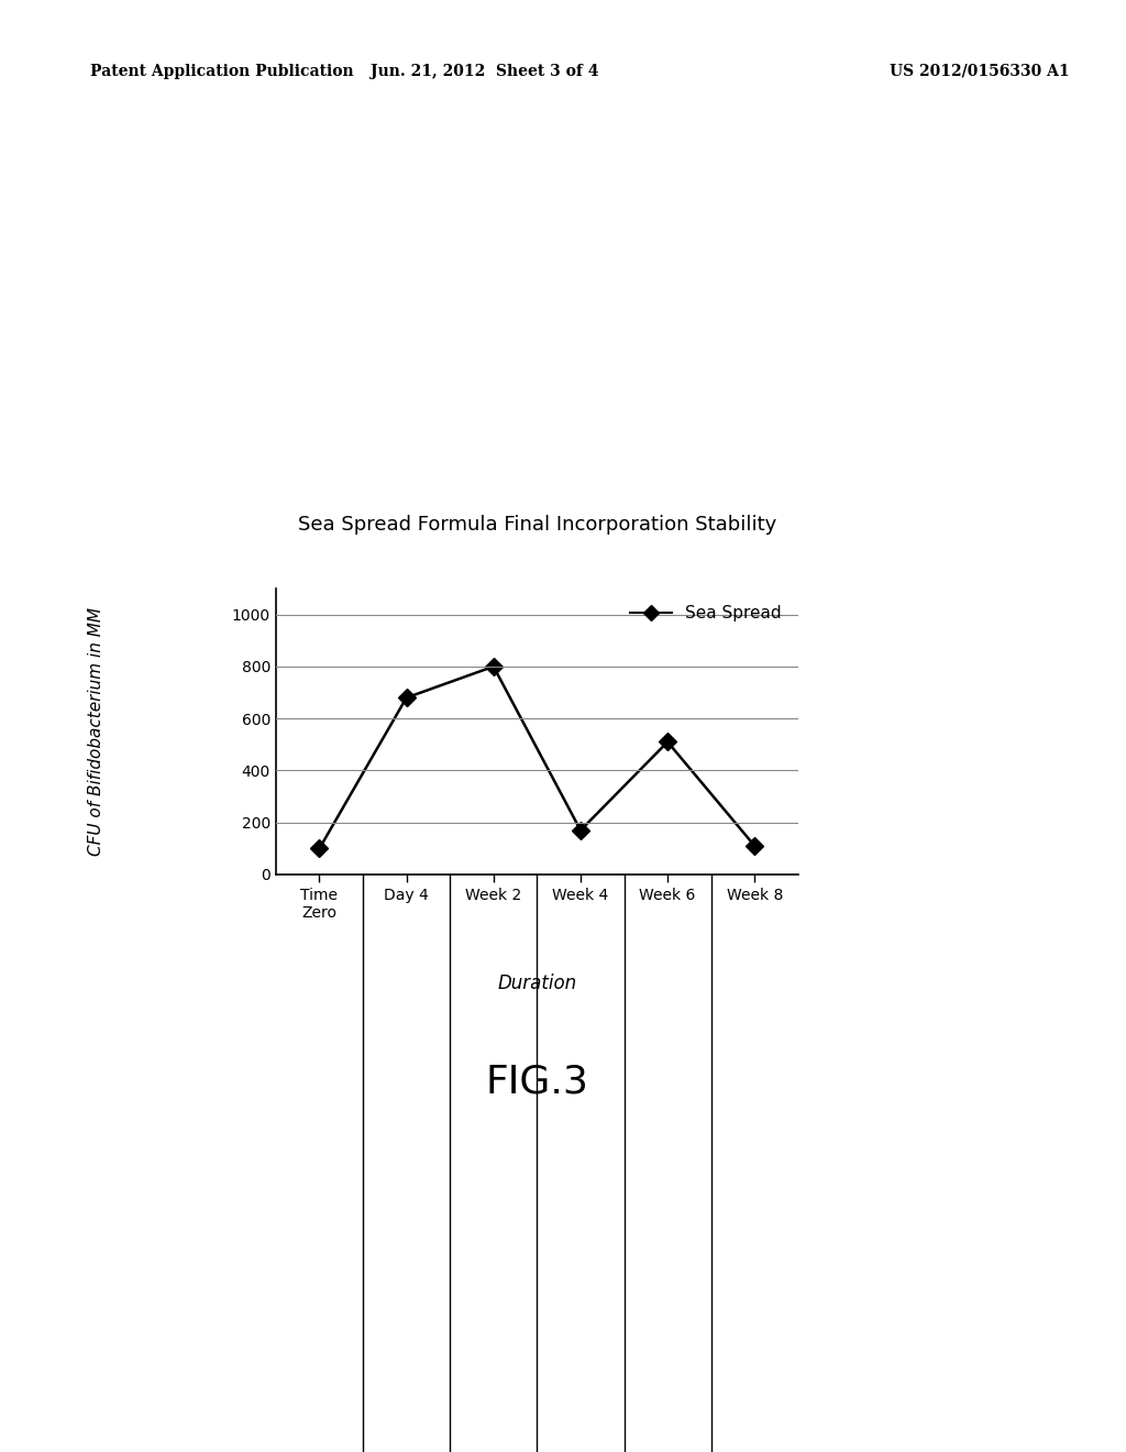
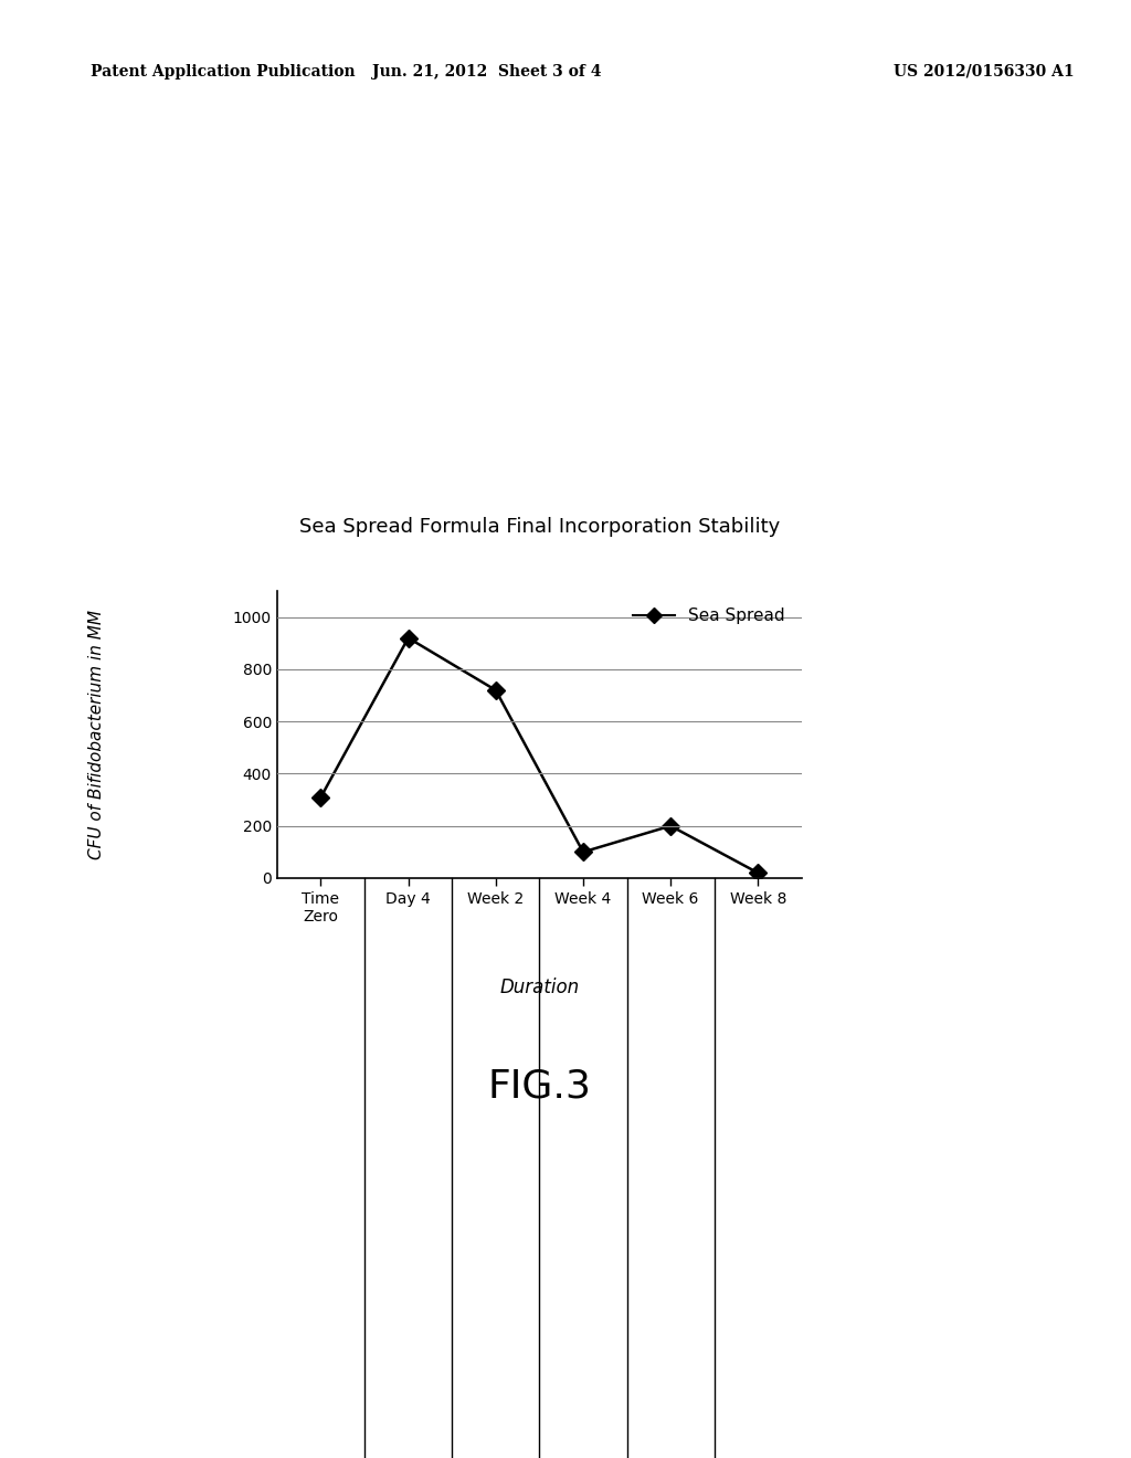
Time Zero: 100 -> 310
Day 4: 680 -> 920
Week 2: 800 -> 720
Week 4: 170 -> 100
Week 6: 510 -> 200
Week 8: 110 -> 20
